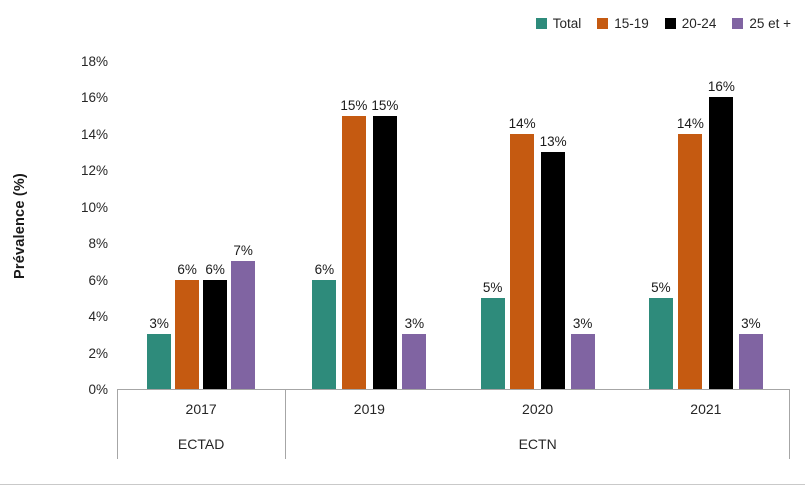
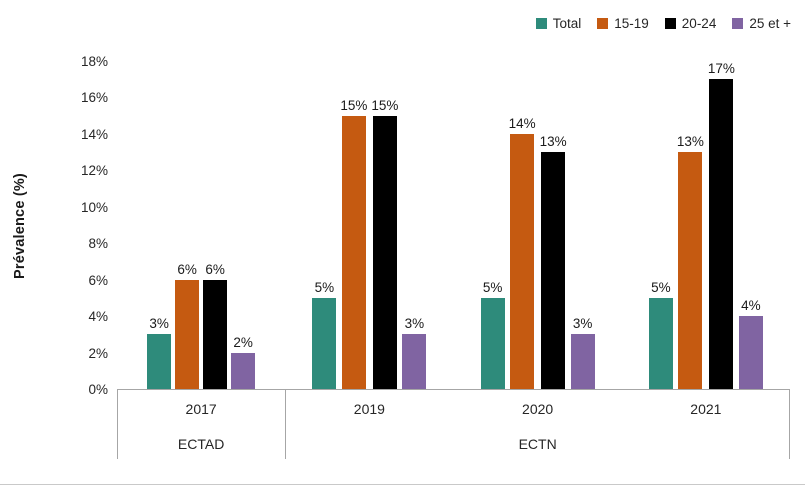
25 et +/2017: 7% -> 2%
Total/2019: 6% -> 5%
15-19/2021: 14% -> 13%
20-24/2021: 16% -> 17%
25 et +/2021: 3% -> 4%
